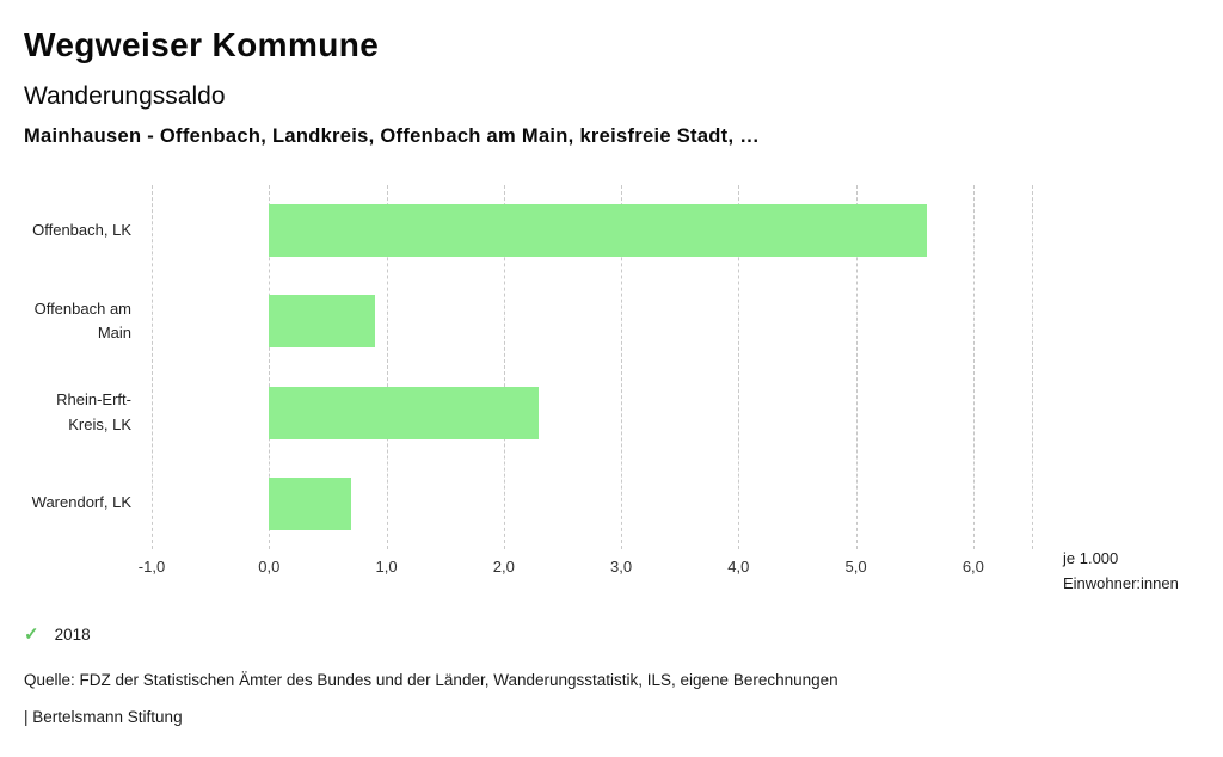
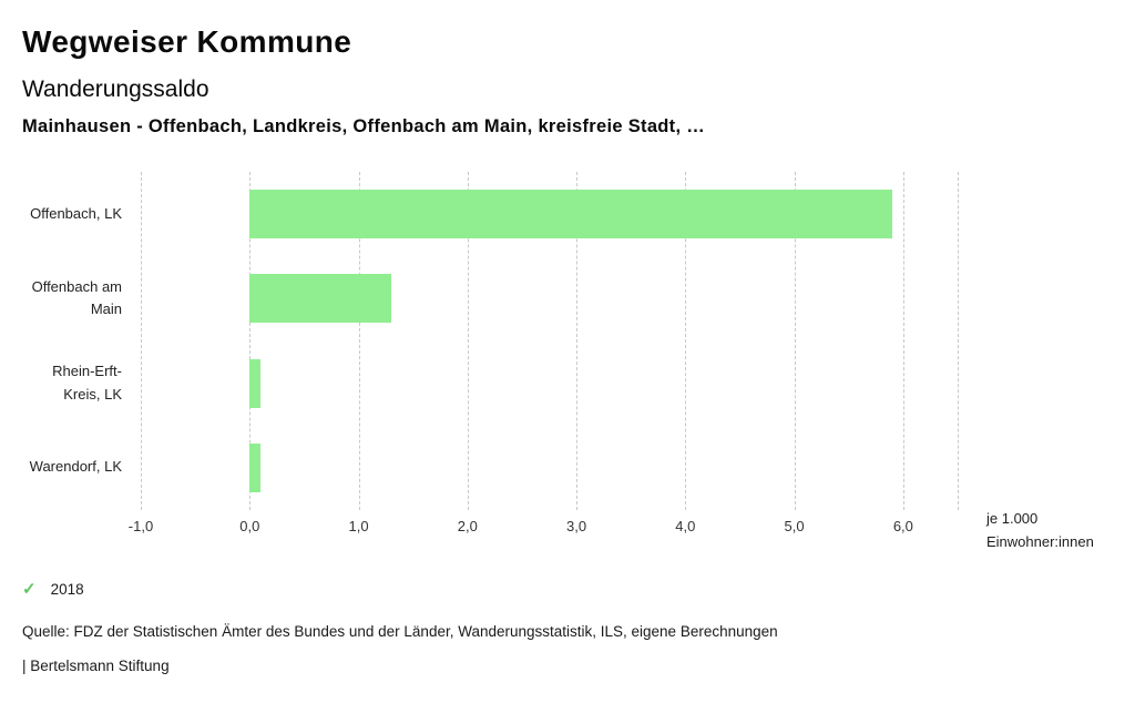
Offenbach, LK: 5,6 -> 5,9
Offenbach am Main: 0,9 -> 1,3
Rhein-Erft- Kreis, LK: 2,3 -> 0,1
Warendorf, LK: 0,7 -> 0,1
